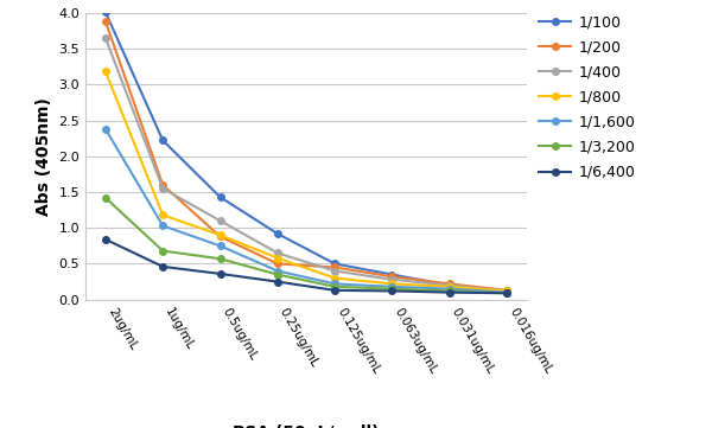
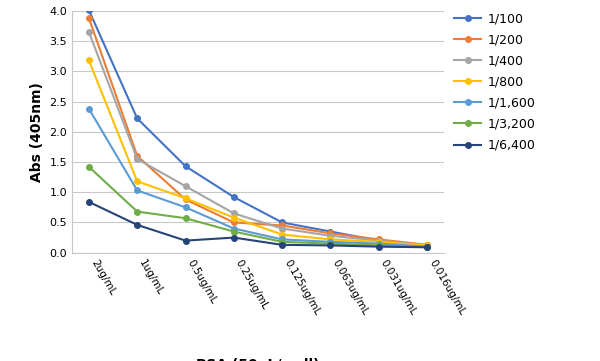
1/6,400/0.5ug/mL: 0.36 -> 0.20
